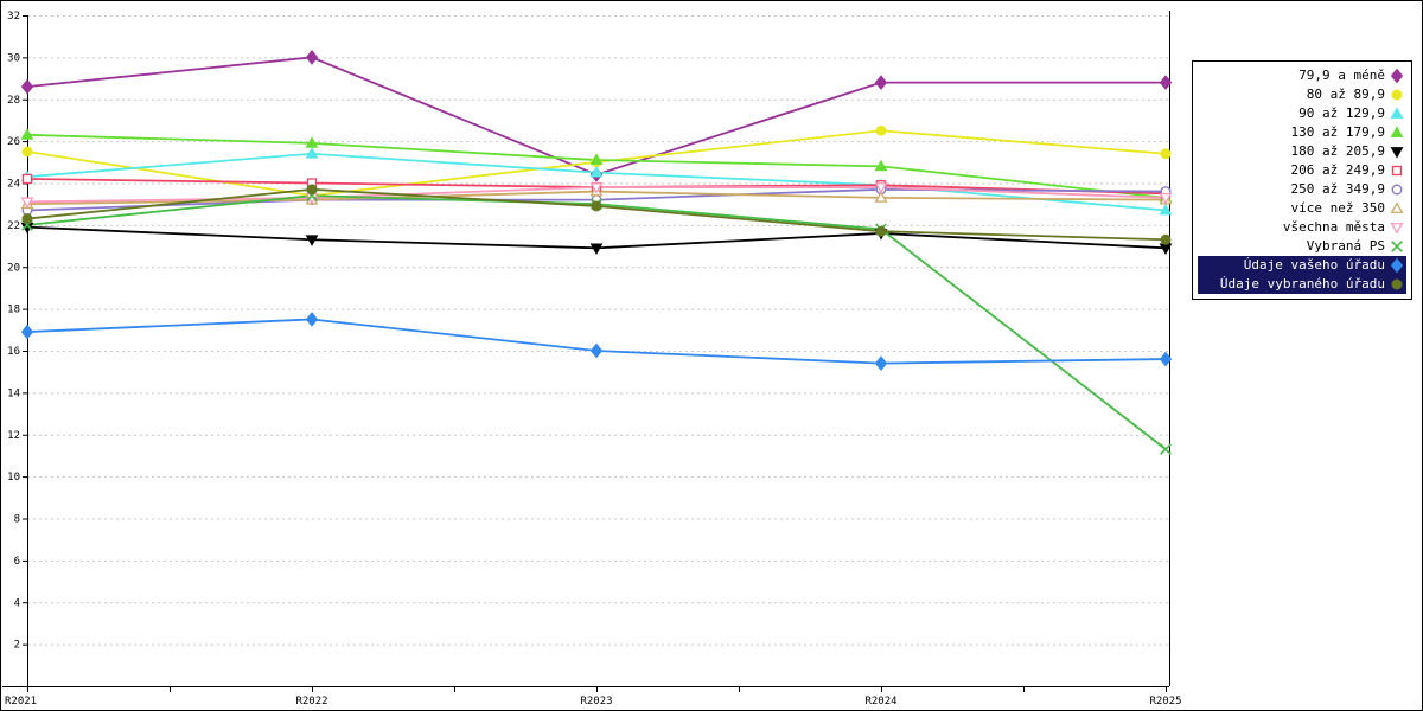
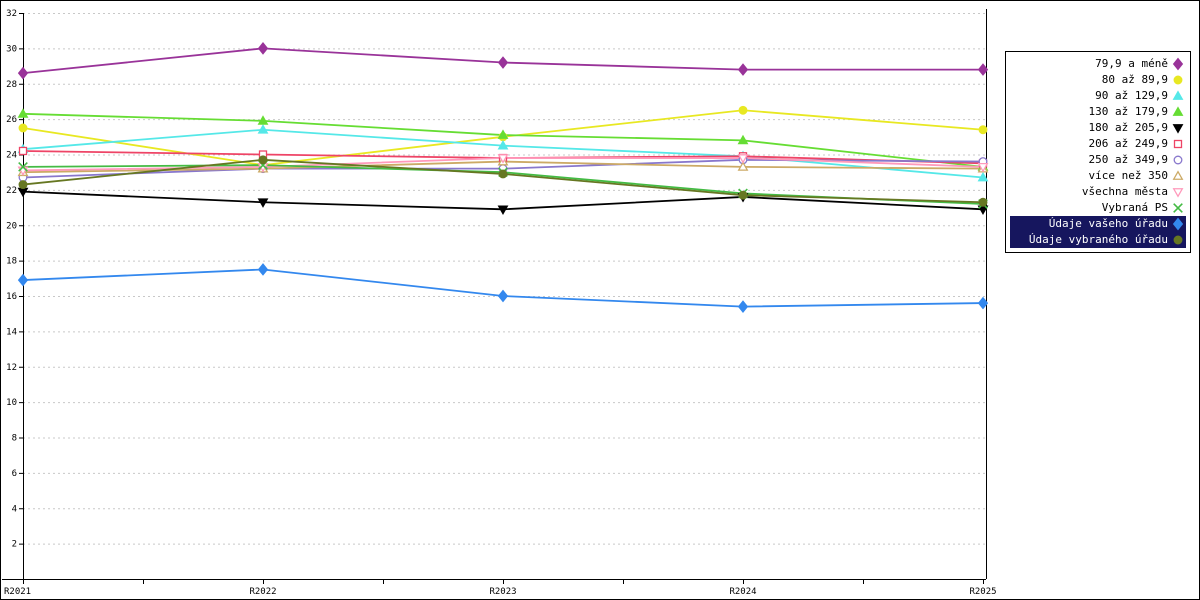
Vybraná PS/R2021: 22.0 -> 23.3
79,9 a méně/R2023: 24.4 -> 29.2
Vybraná PS/R2025: 11.3 -> 21.2
